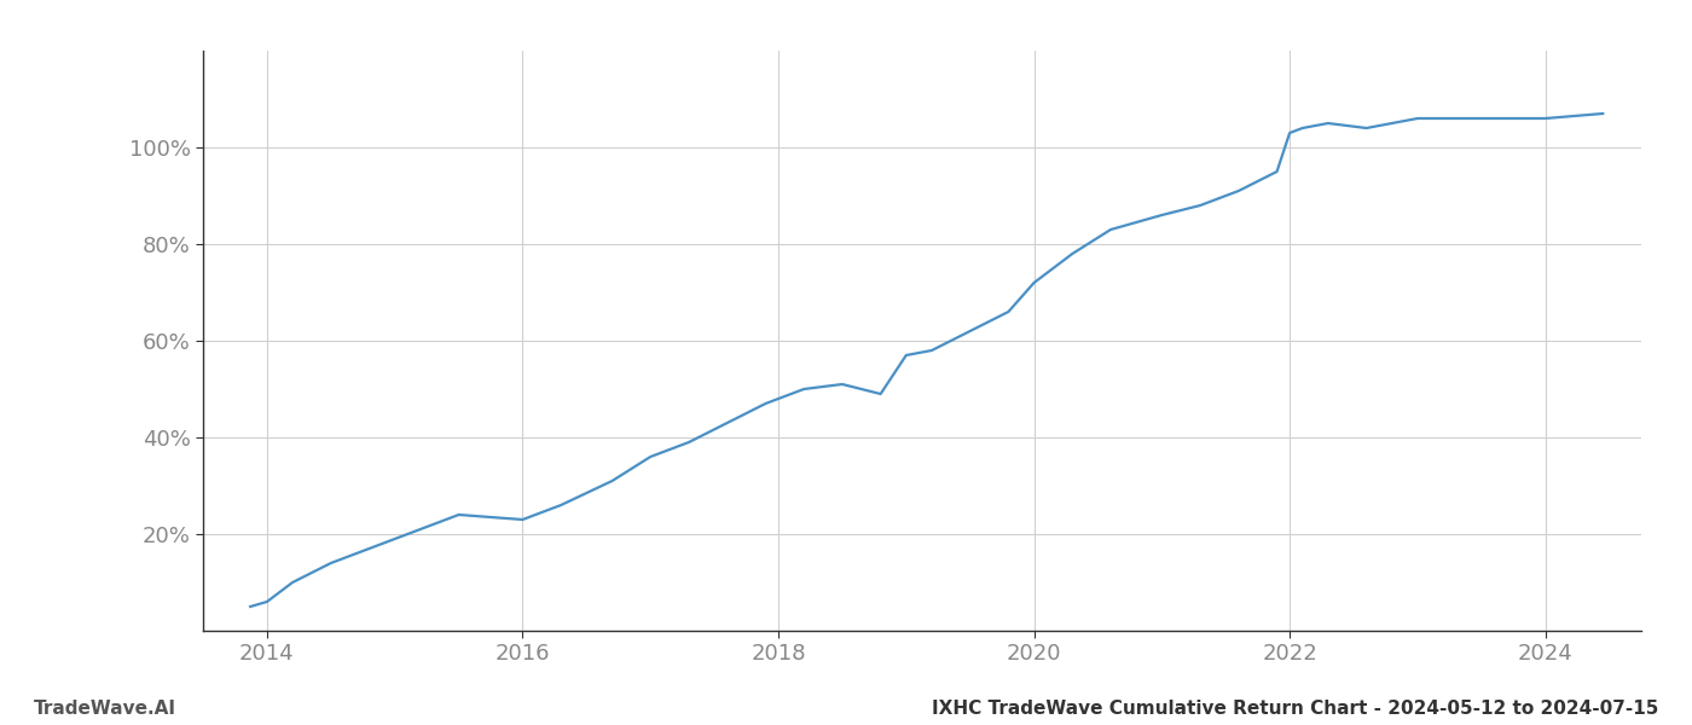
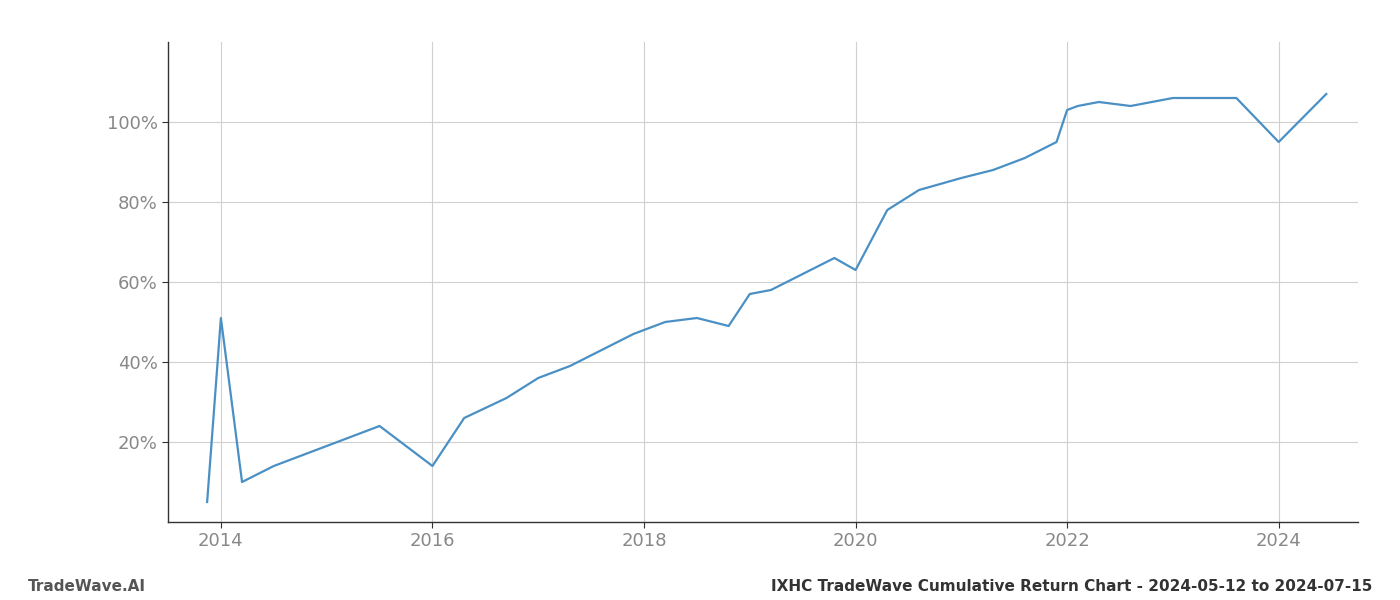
2014: 6% -> 51%
2016: 23% -> 14%
2020: 72% -> 63%
2024: 106% -> 95%
